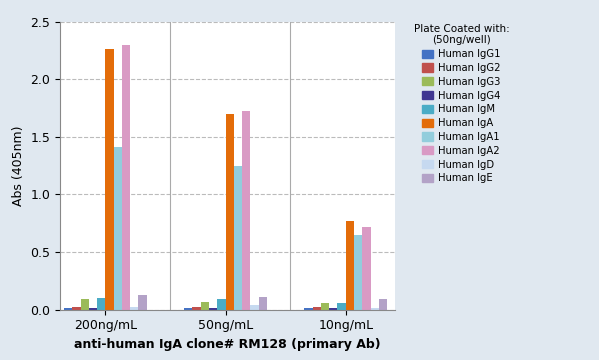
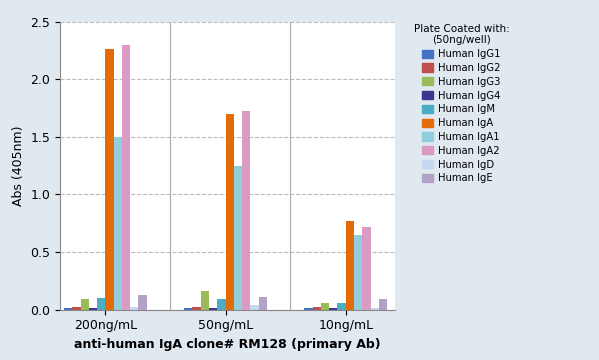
Human IgA1/200ng/mL: 1.41 -> 1.50
Human IgG3/50ng/mL: 0.07 -> 0.16
